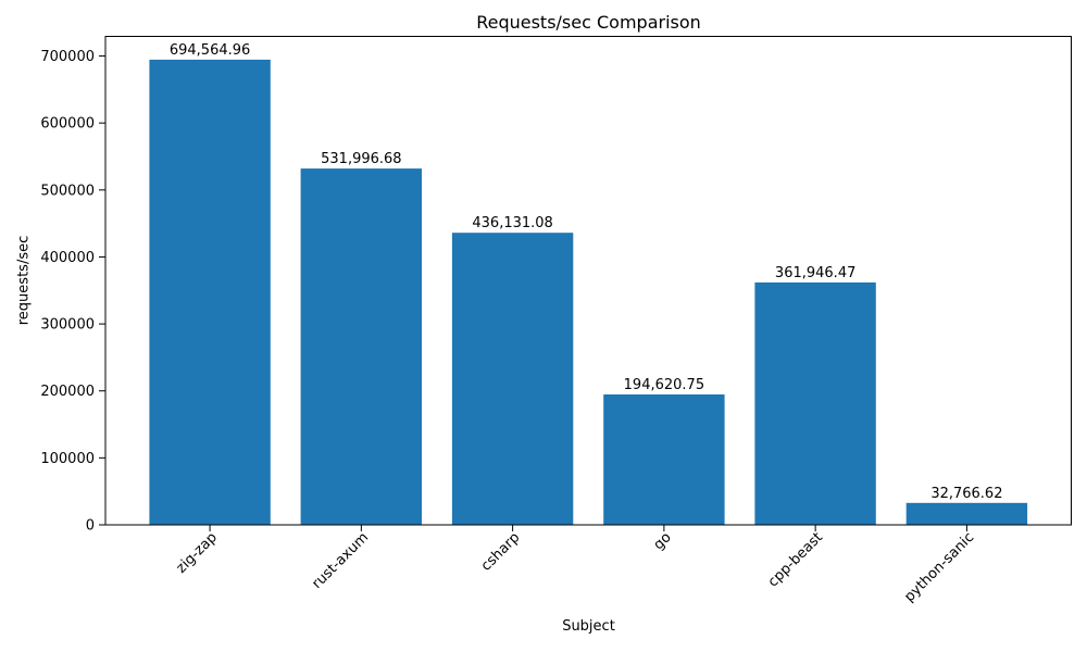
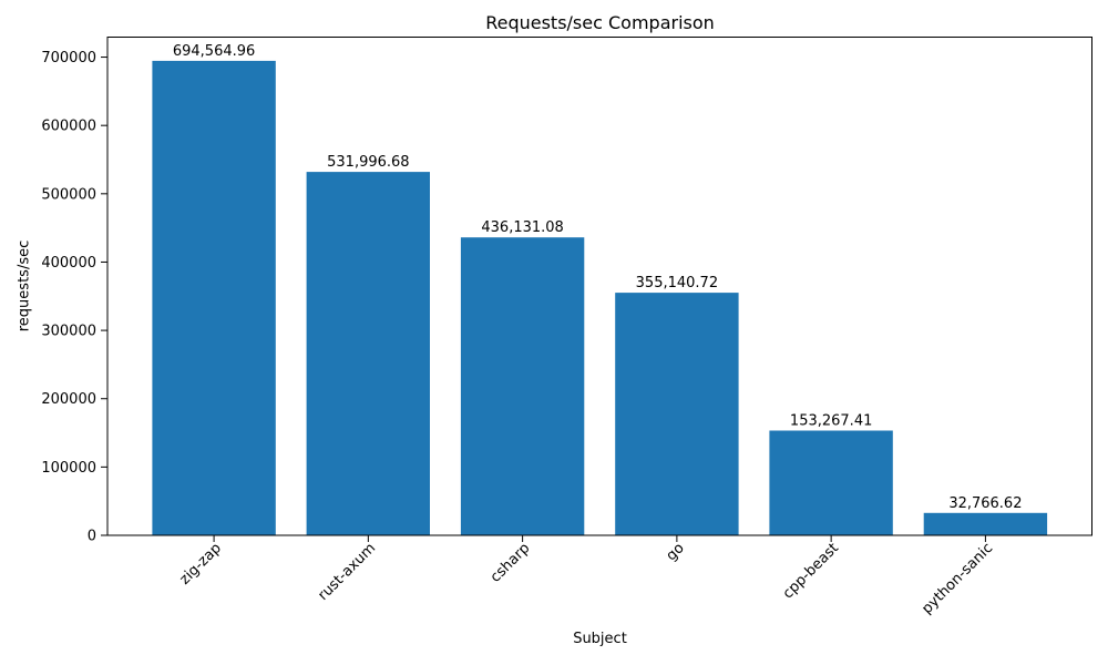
go: 194,620.75 -> 355,140.72
cpp-beast: 361,946.47 -> 153,267.41
